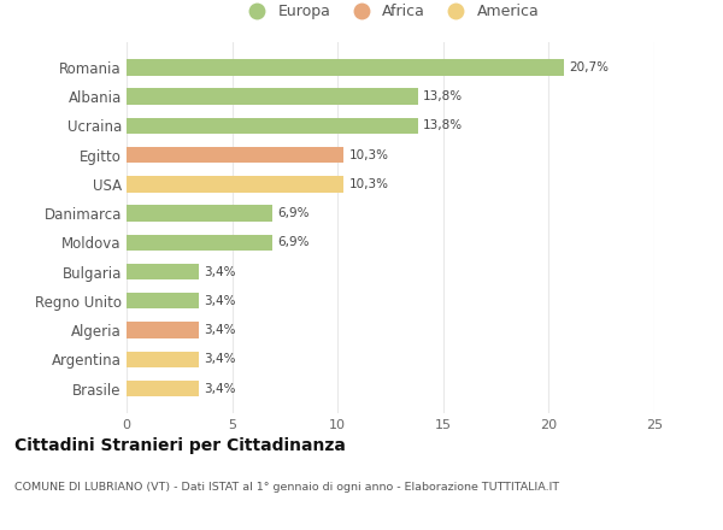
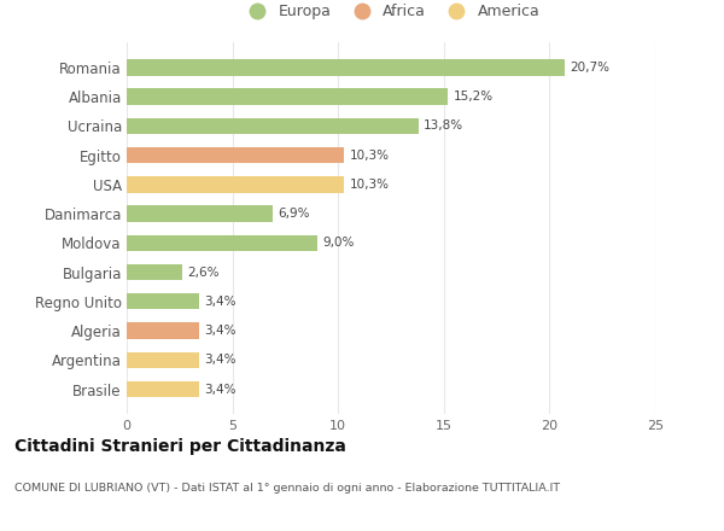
Albania: 13,8% -> 15,2%
Moldova: 6,9% -> 9,0%
Bulgaria: 3,4% -> 2,6%
